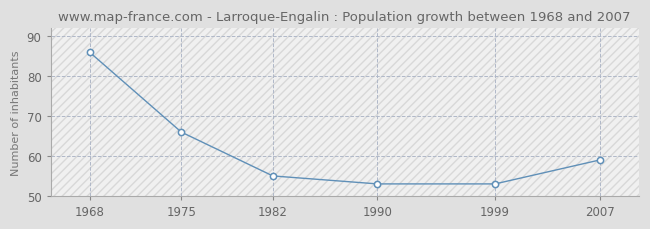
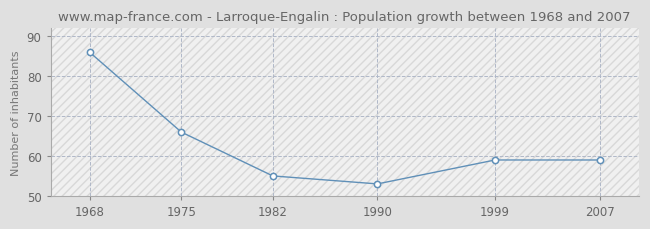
1999: 53 -> 59
